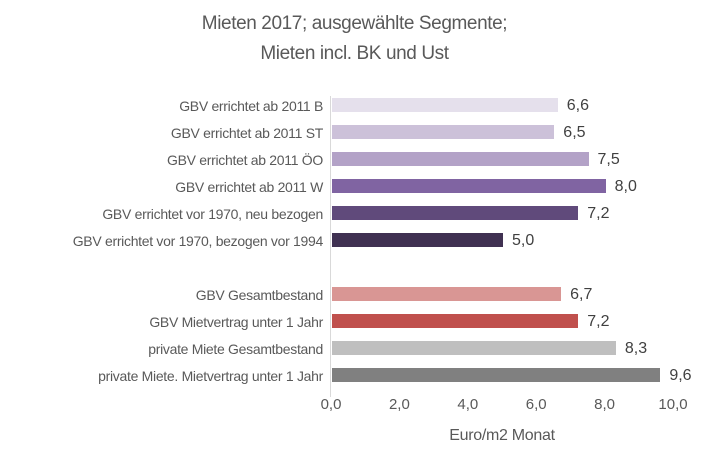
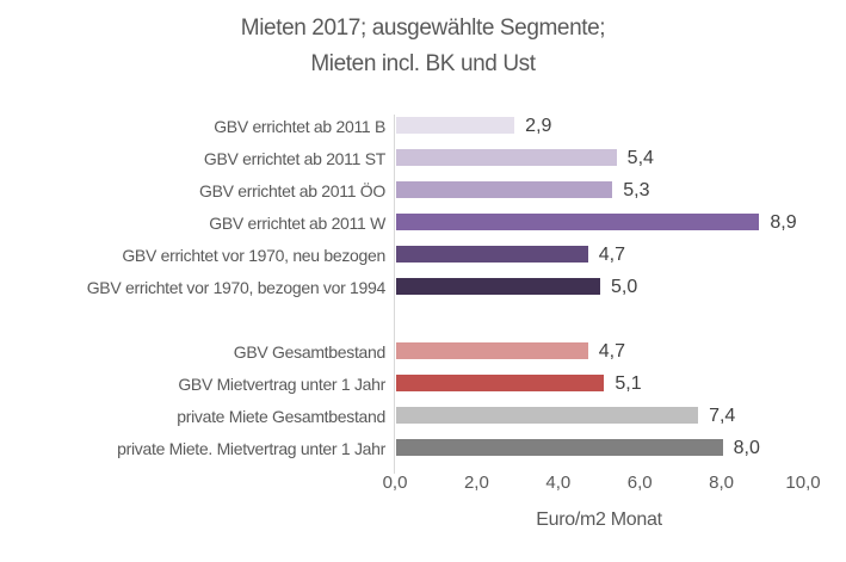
GBV errichtet ab 2011 B: 6,6 -> 2,9
GBV errichtet ab 2011 ST: 6,5 -> 5,4
GBV errichtet ab 2011 ÖO: 7,5 -> 5,3
GBV errichtet ab 2011 W: 8,0 -> 8,9
GBV errichtet vor 1970, neu bezogen: 7,2 -> 4,7
GBV Gesamtbestand: 6,7 -> 4,7
GBV Mietvertrag unter 1 Jahr: 7,2 -> 5,1
private Miete Gesamtbestand: 8,3 -> 7,4
private Miete. Mietvertrag unter 1 Jahr: 9,6 -> 8,0
